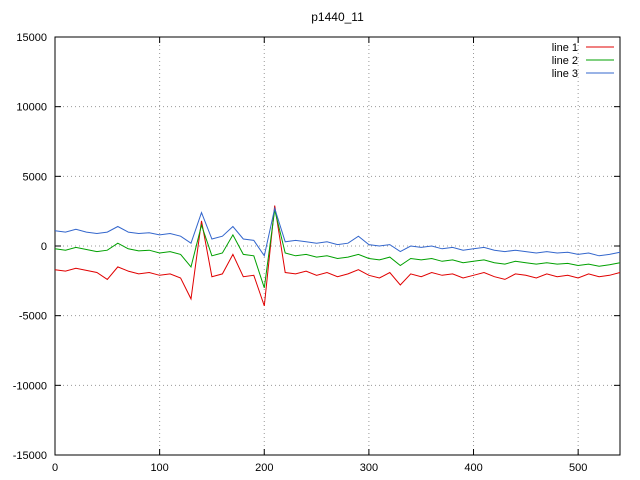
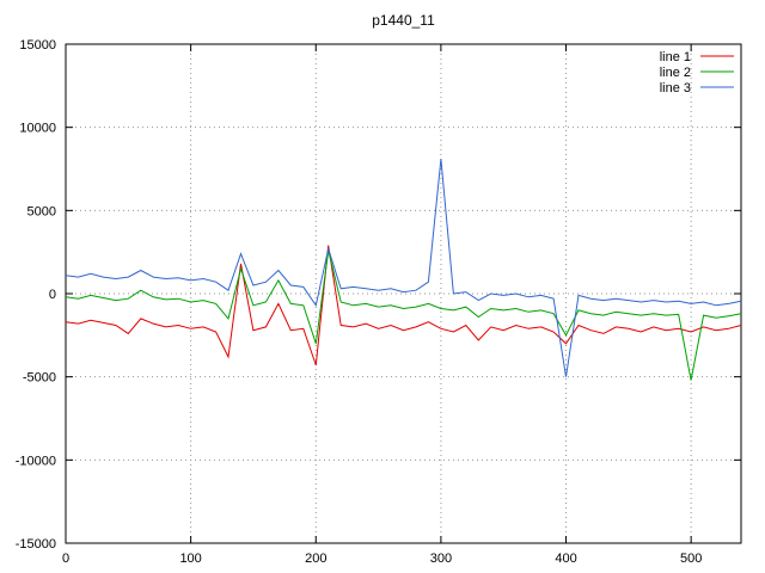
line 3/300: 100 -> 8100
line 1/400: -2100 -> -3000
line 2/400: -1100 -> -2500
line 3/400: -200 -> -5000
line 2/500: -1400 -> -5200
